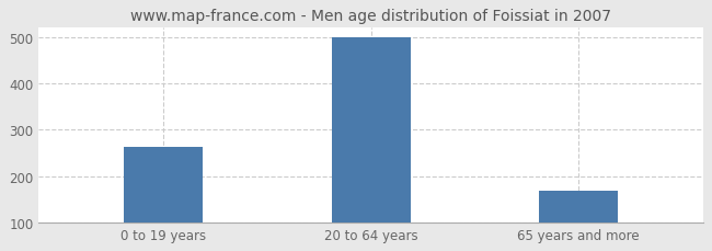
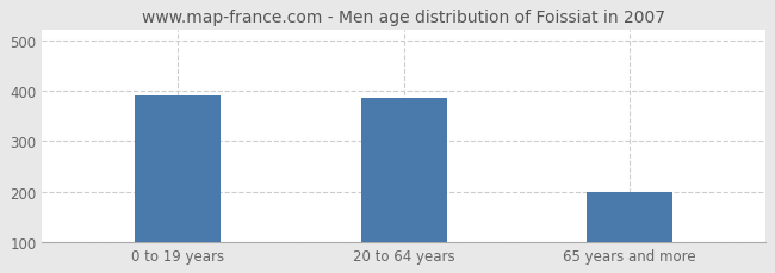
0 to 19 years: 263 -> 390
20 to 64 years: 500 -> 385
65 years and more: 168 -> 200
